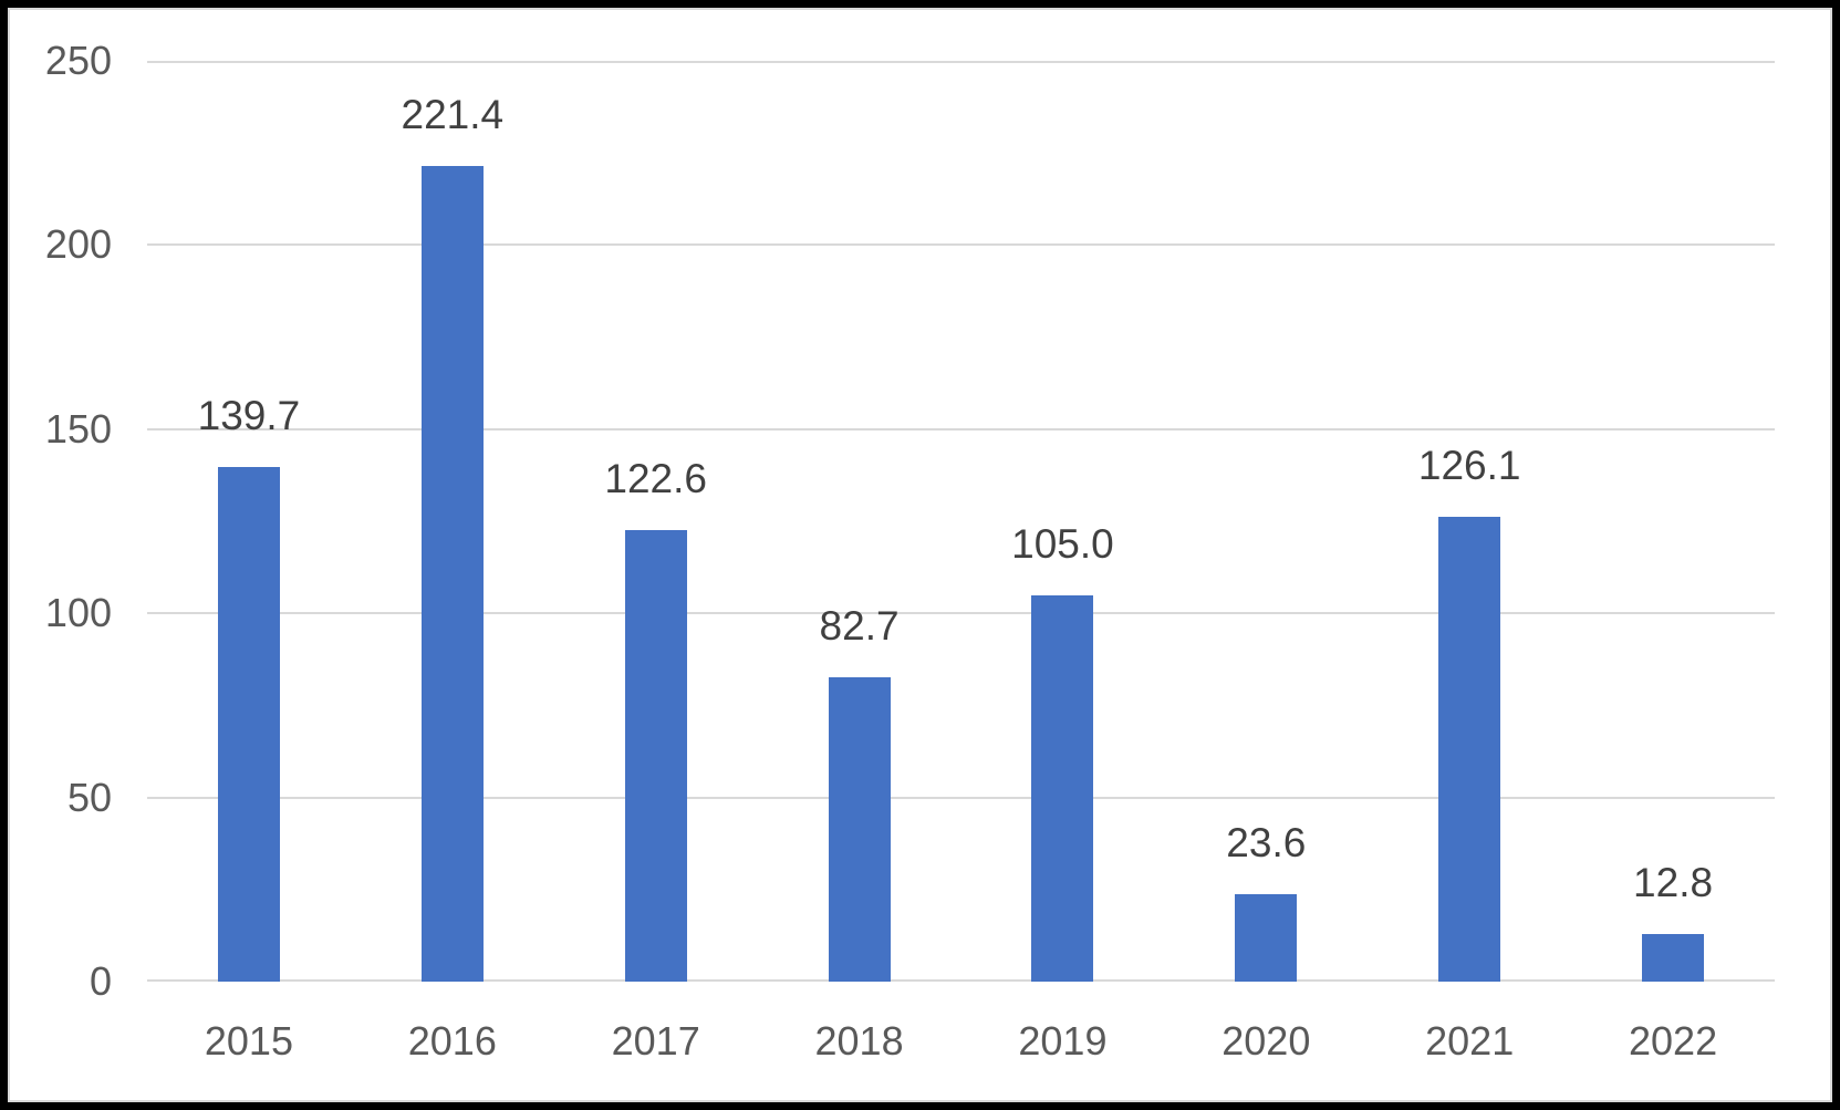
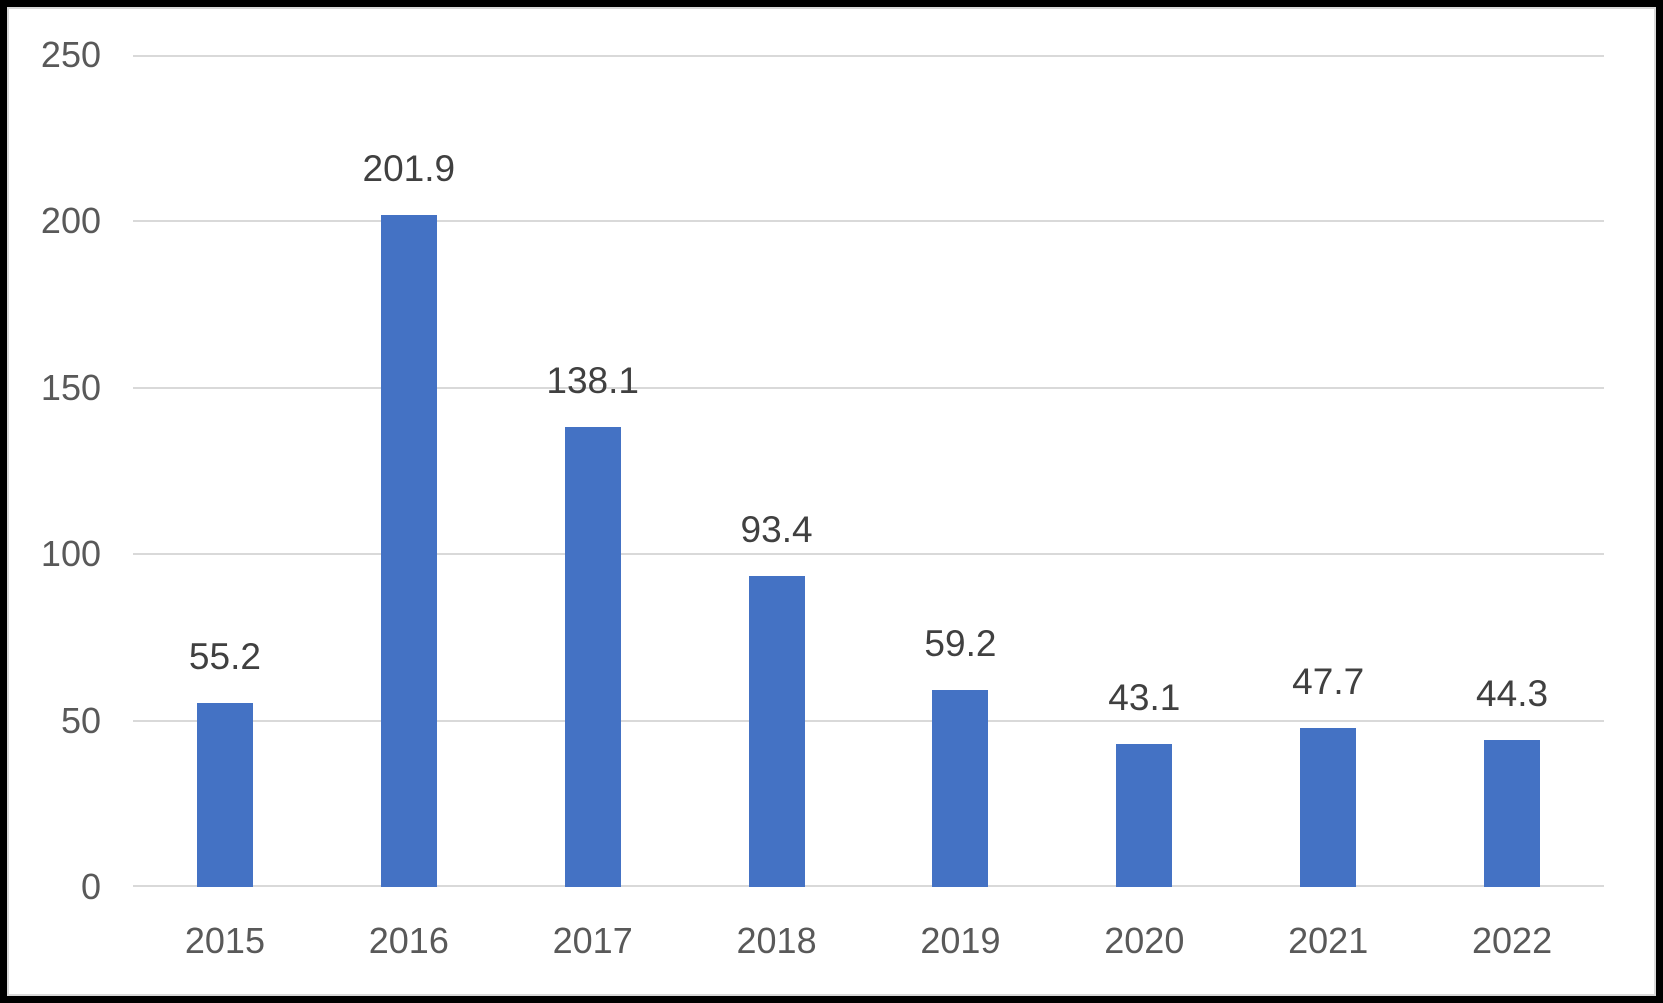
2015: 139.7 -> 55.2
2016: 221.4 -> 201.9
2017: 122.6 -> 138.1
2018: 82.7 -> 93.4
2019: 105.0 -> 59.2
2020: 23.6 -> 43.1
2021: 126.1 -> 47.7
2022: 12.8 -> 44.3
